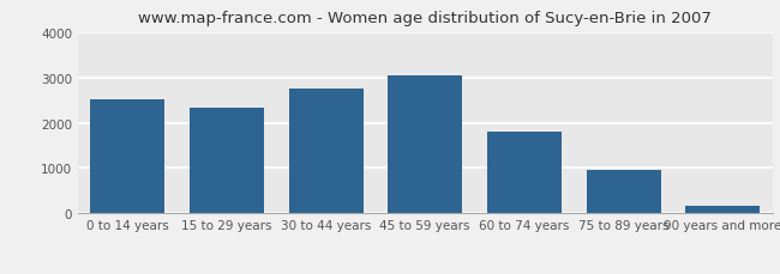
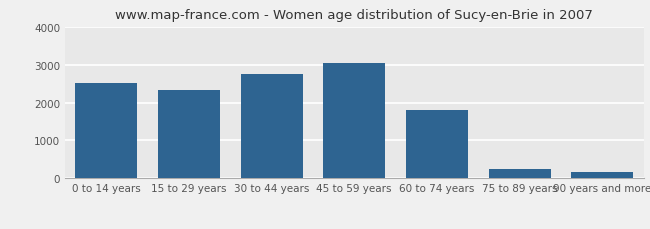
75 to 89 years: 970 -> 250
